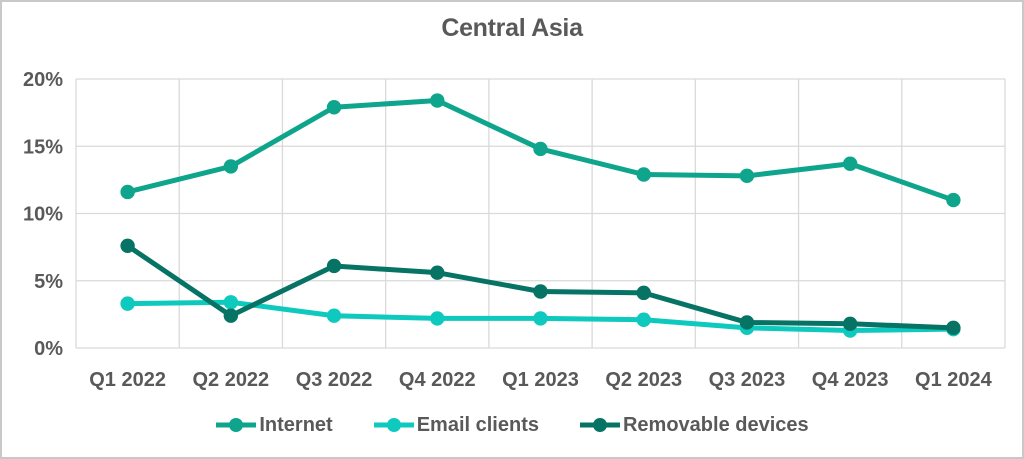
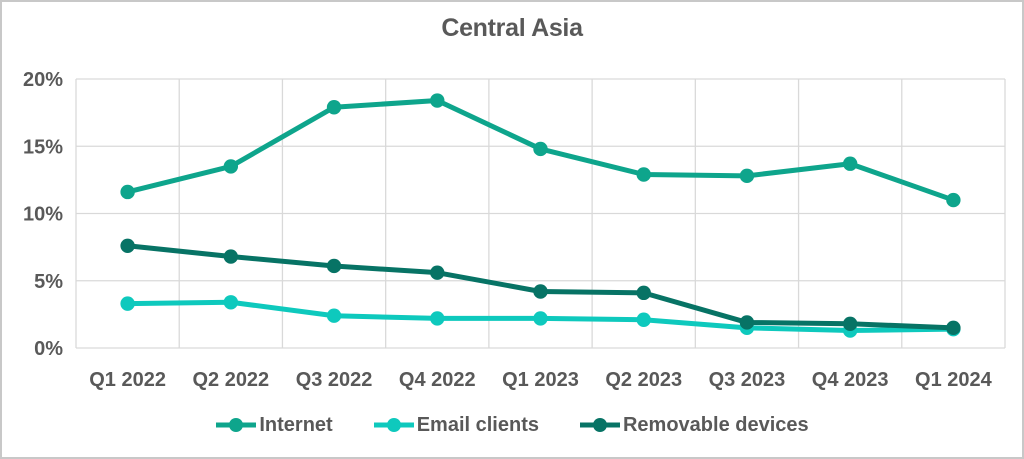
Removable devices/Q2 2022: 2.4% -> 6.8%
